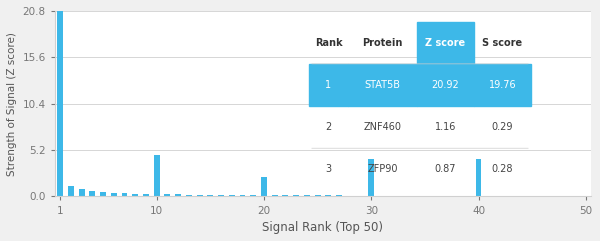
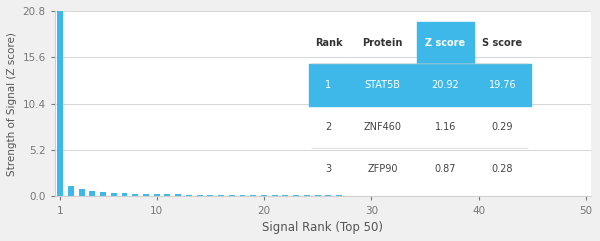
10: 4.6 -> 0.3
20: 2.2 -> 0.1
30: 4.2 -> 0.1
40: 4.2 -> 0.1
